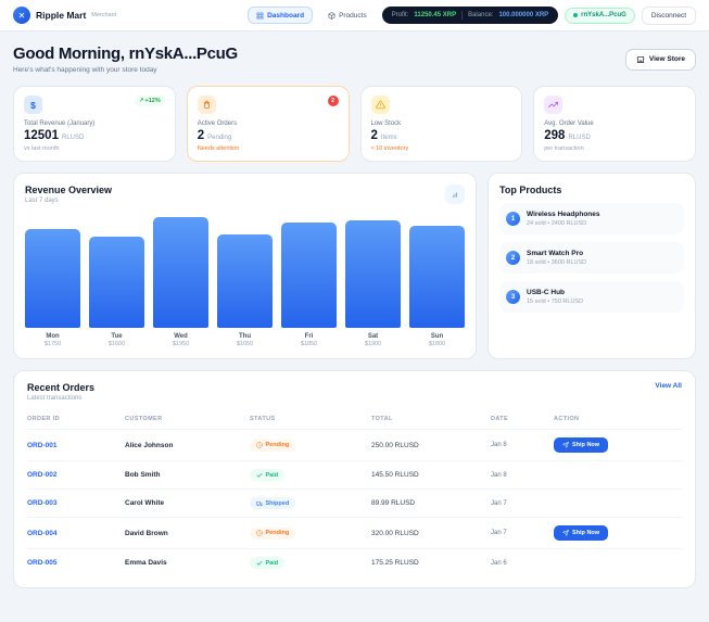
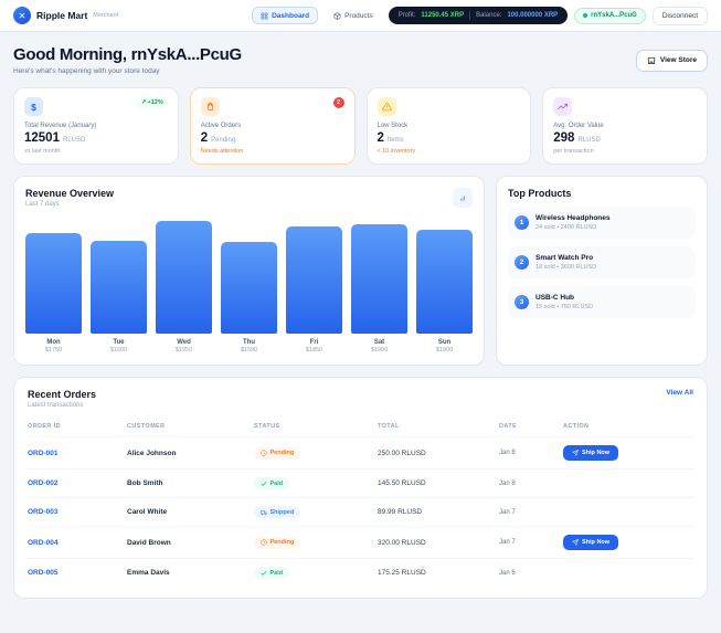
Thu: $1650 -> $1590
